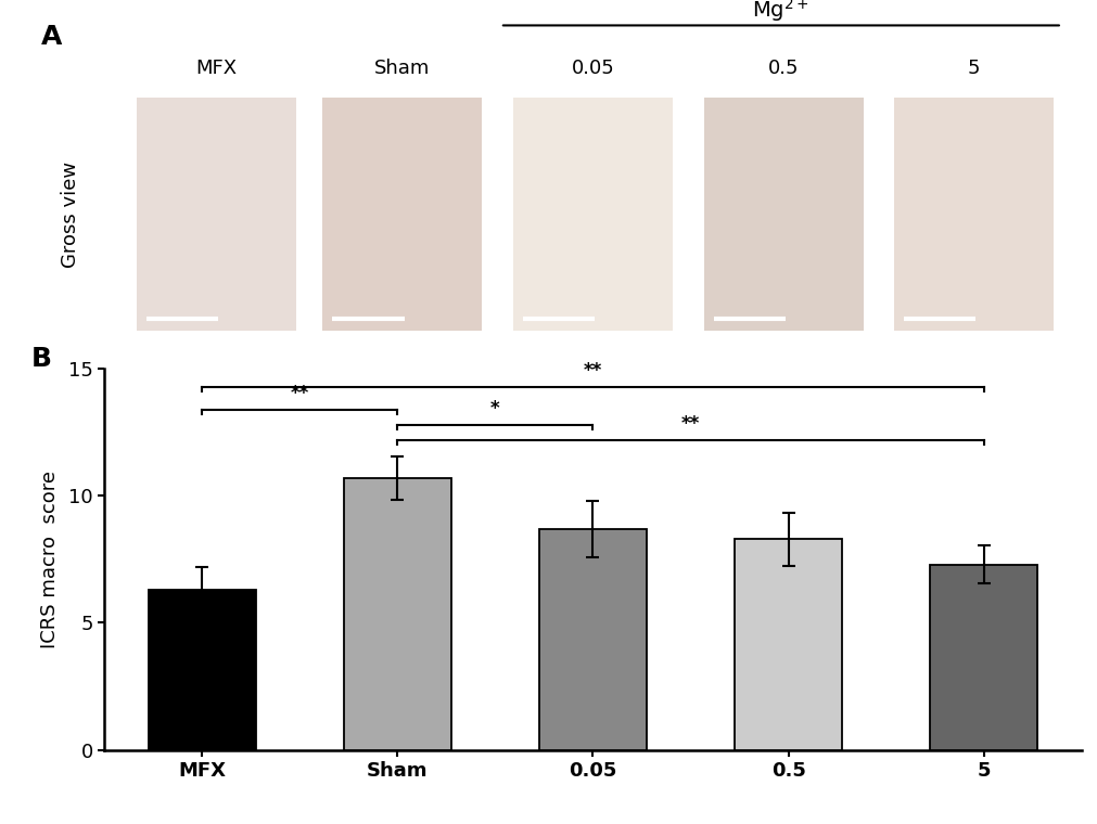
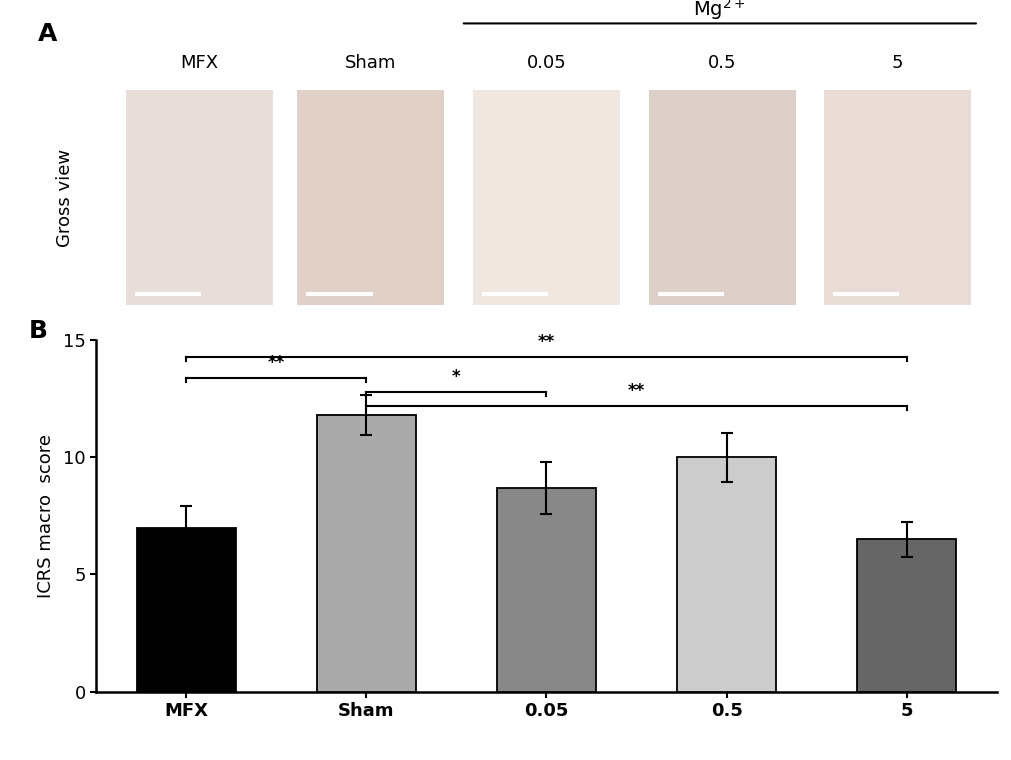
MFX: 6.3 -> 7.0
Sham: 10.7 -> 11.8
0.5: 8.3 -> 10.0
5: 7.3 -> 6.5
